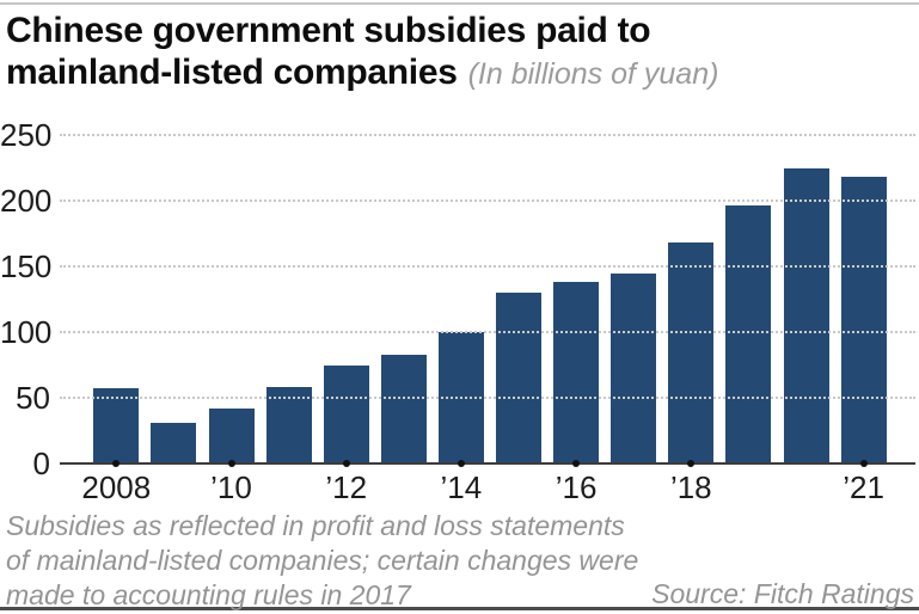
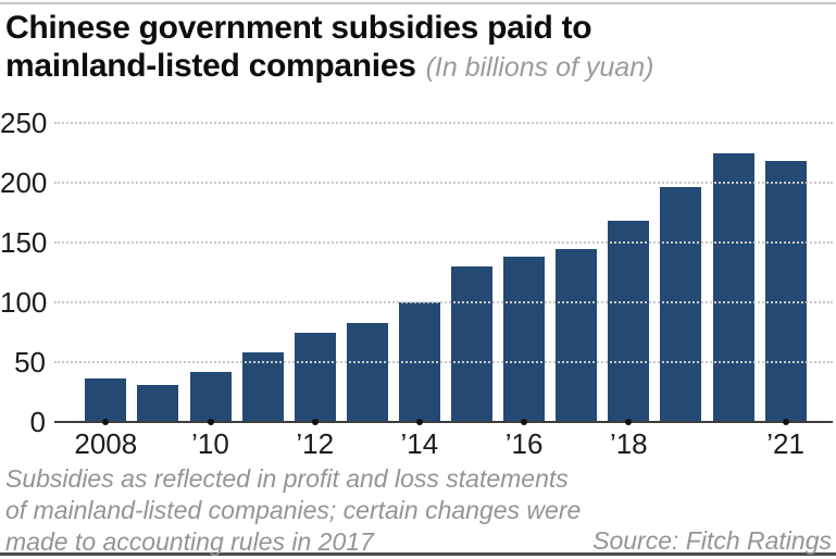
2008: 57 -> 36
